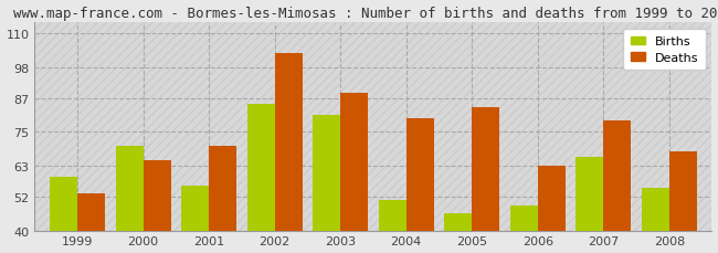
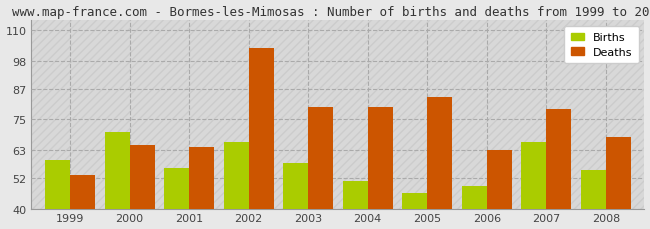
Deaths/2001: 70 -> 64
Births/2002: 85 -> 66
Births/2003: 81 -> 58
Deaths/2003: 89 -> 80
